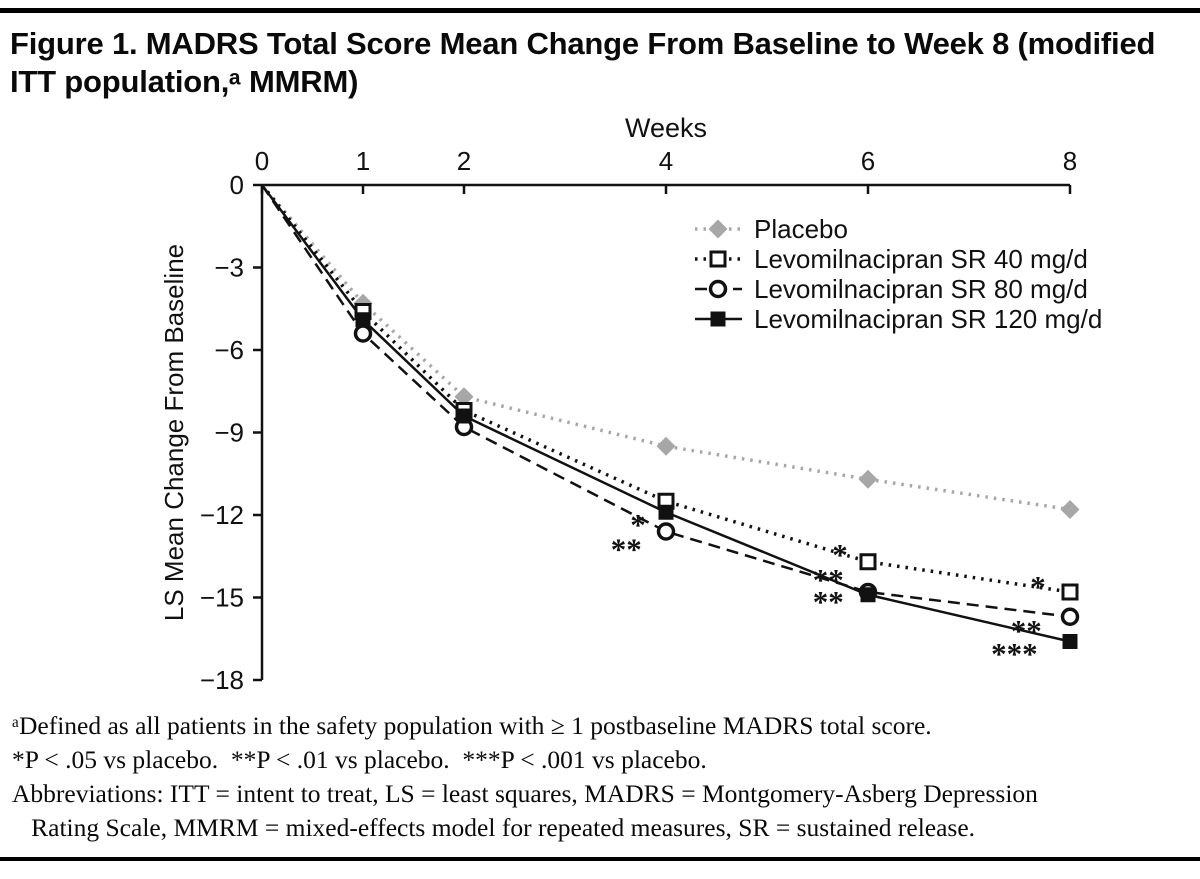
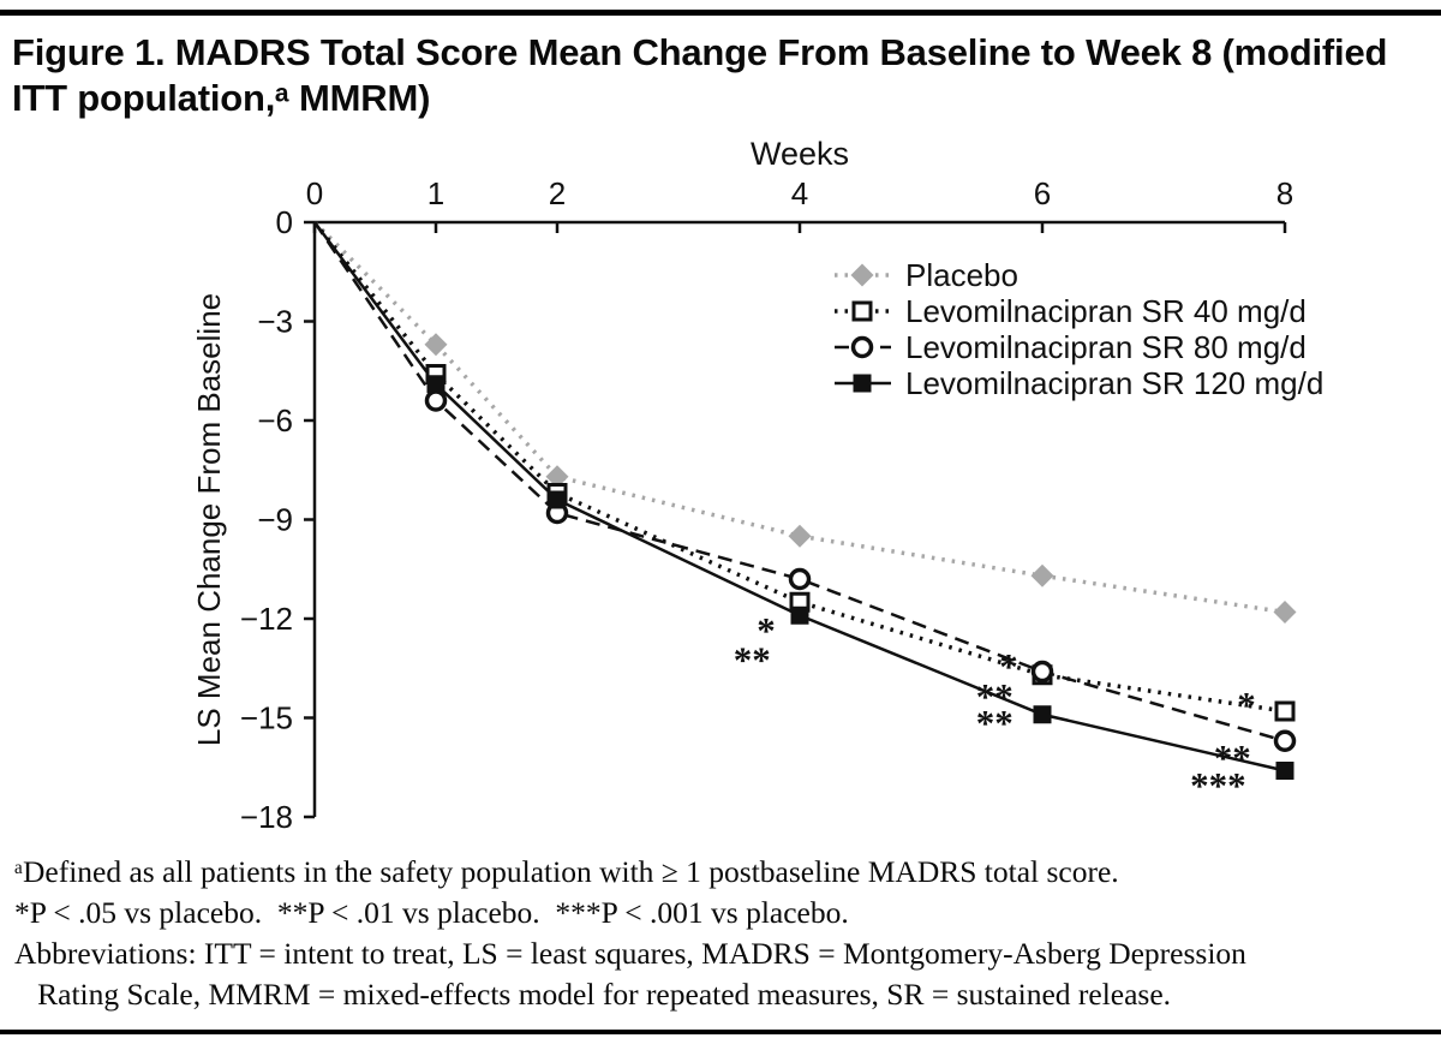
Placebo/1: -4.3 -> -3.7
Levomilnacipran SR 80 mg/d/4: -12.6 -> -10.8
Levomilnacipran SR 80 mg/d/6: -14.8 -> -13.6
